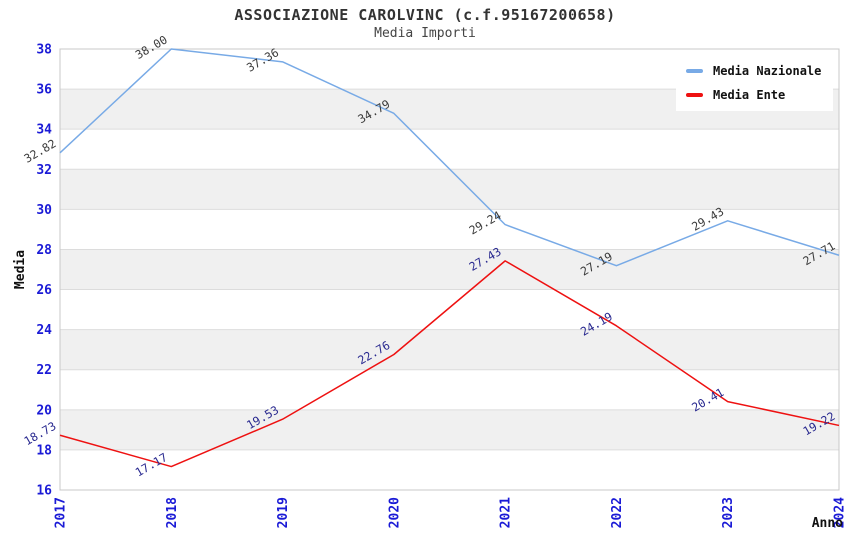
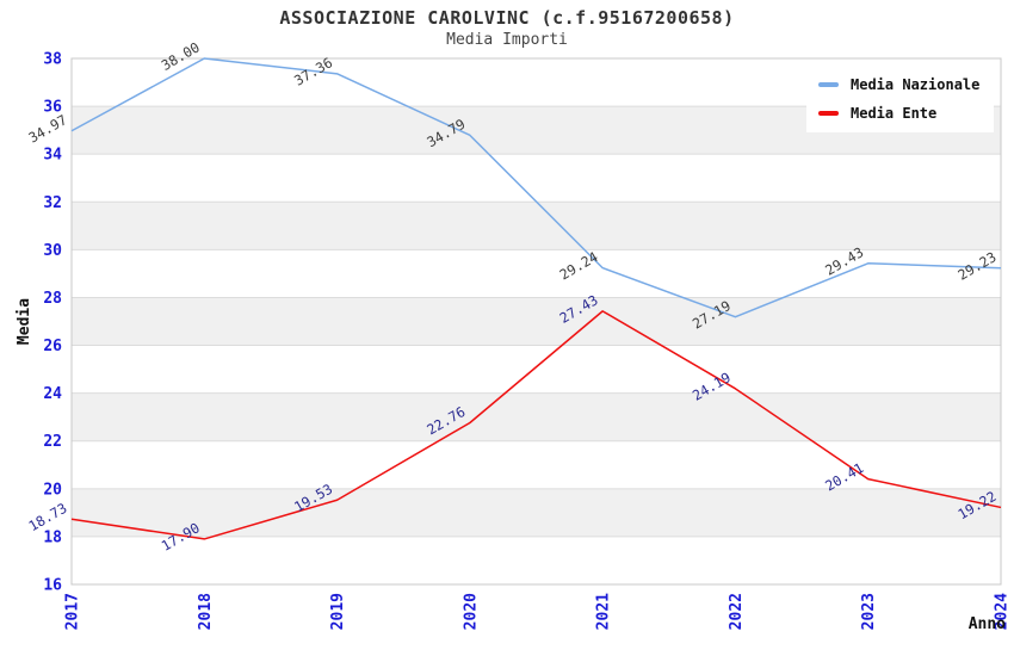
Media Nazionale/2017: 32.82 -> 34.97
Media Ente/2018: 17.17 -> 17.90
Media Nazionale/2024: 27.71 -> 29.23
